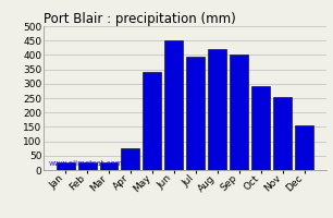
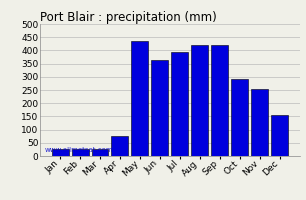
May: 340 -> 435
Jun: 450 -> 365
Sep: 400 -> 420
